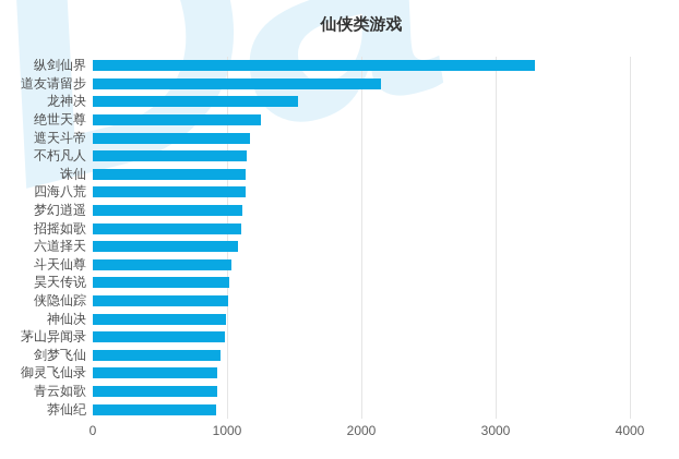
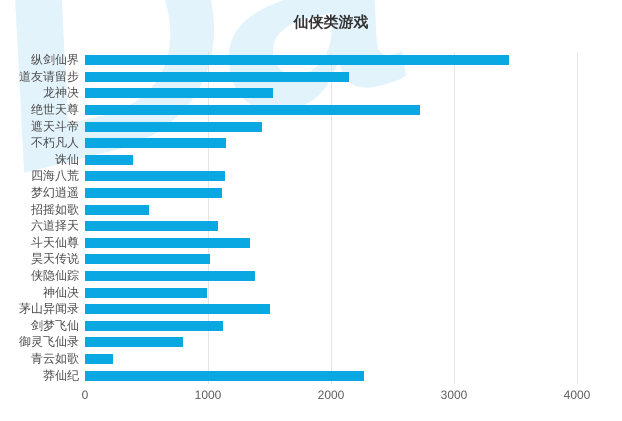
纵剑仙界: 3290 -> 3450
绝世天尊: 1250 -> 2720
遮天斗帝: 1170 -> 1440
诛仙: 1140 -> 390
招摇如歌: 1100 -> 520
斗天仙尊: 1040 -> 1340
侠隐仙踪: 1000 -> 1380
茅山异闻录: 980 -> 1500
剑梦飞仙: 950 -> 1120
御灵飞仙录: 930 -> 800
青云如歌: 920 -> 230
莽仙纪: 920 -> 2270
